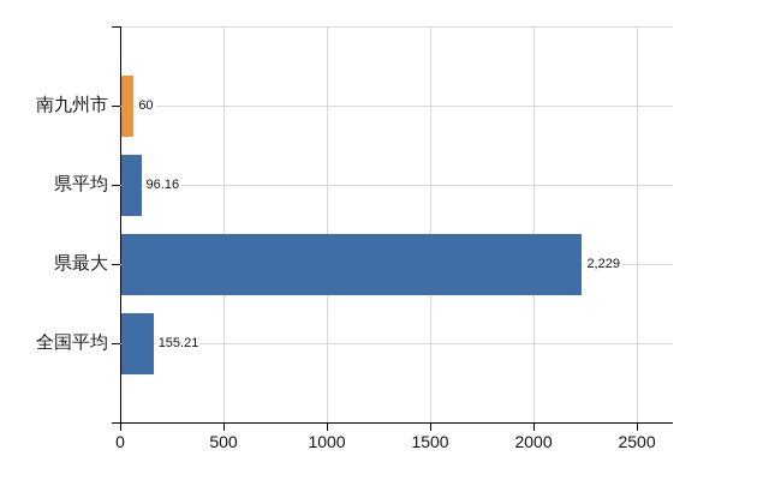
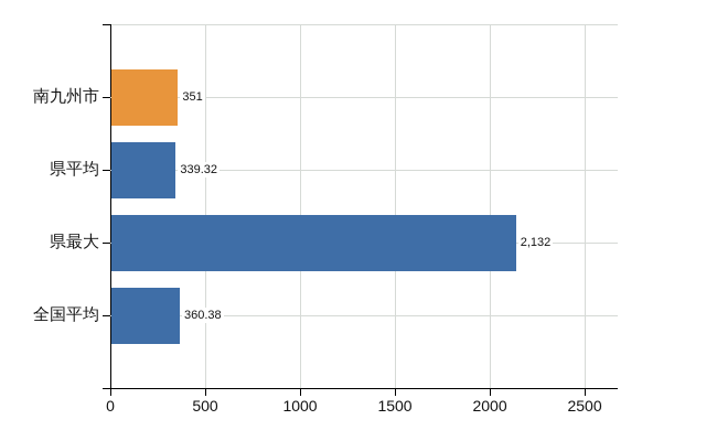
南九州市: 60 -> 351
県平均: 96.16 -> 339.32
県最大: 2,229 -> 2,132
全国平均: 155.21 -> 360.38
